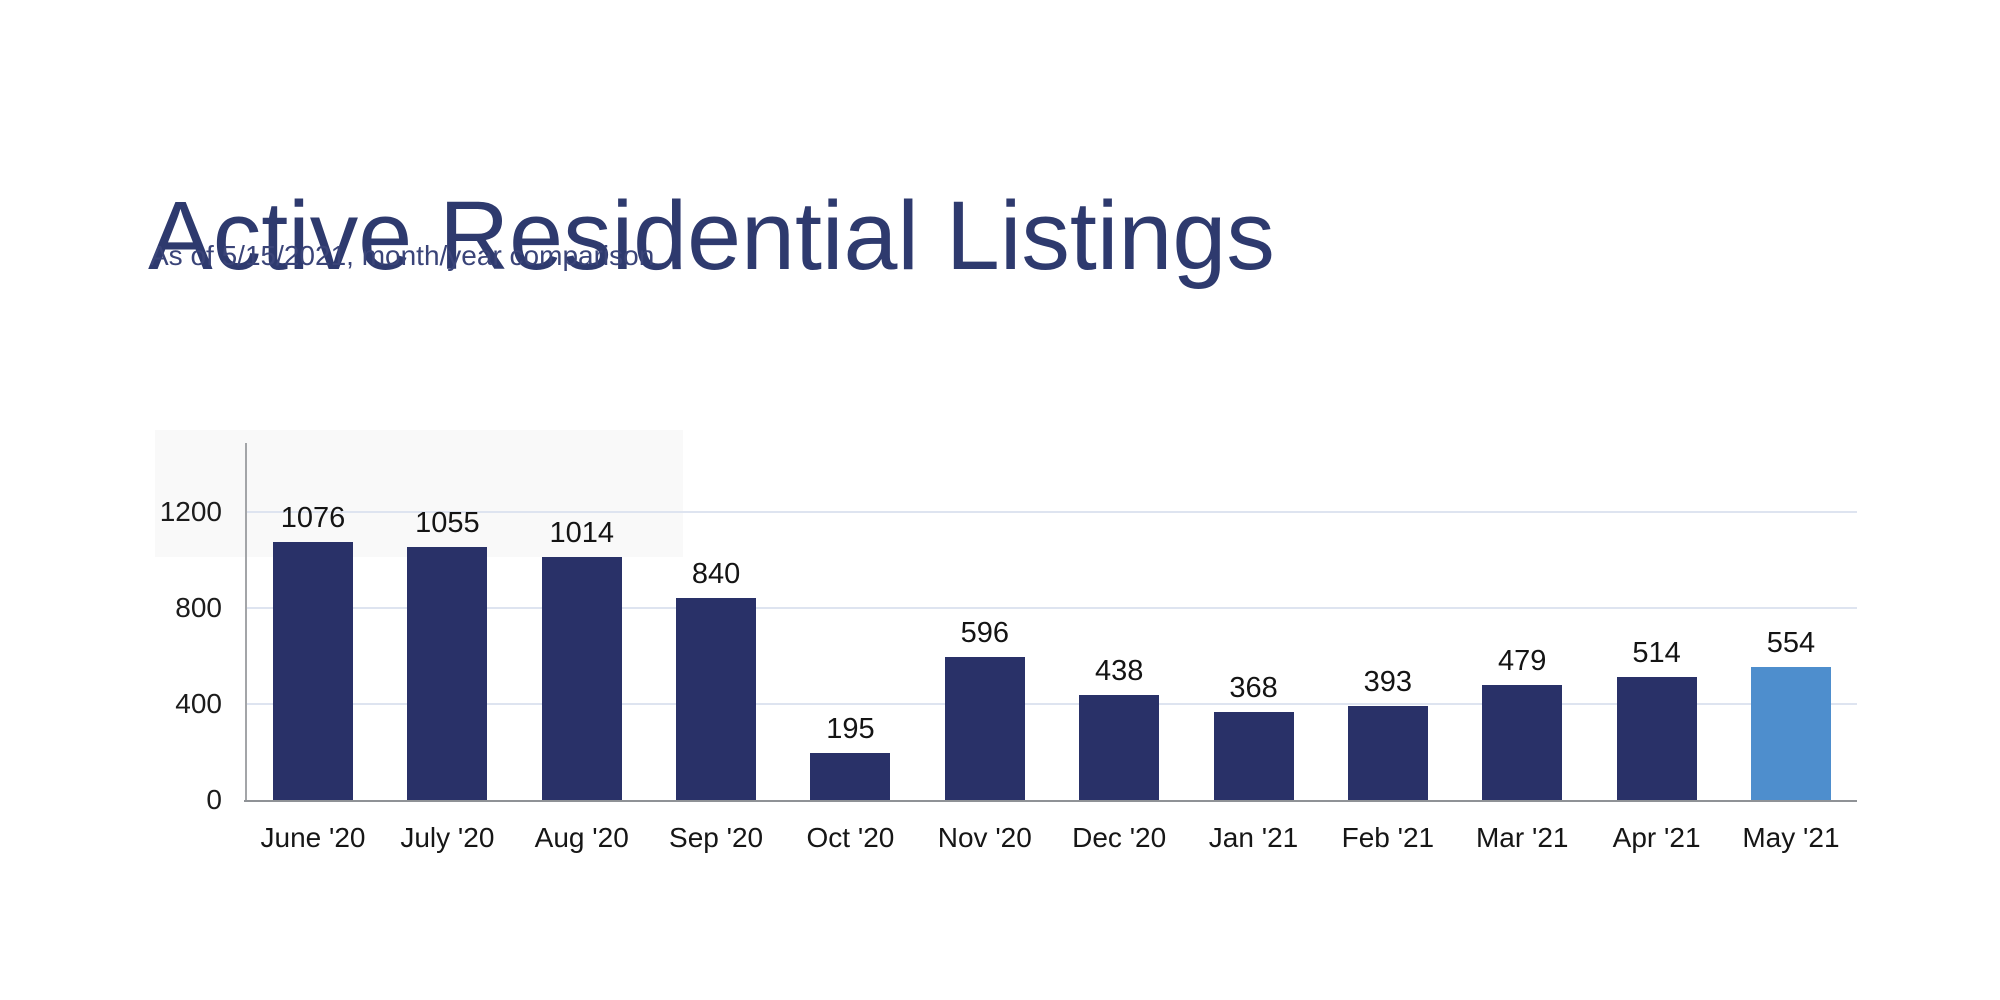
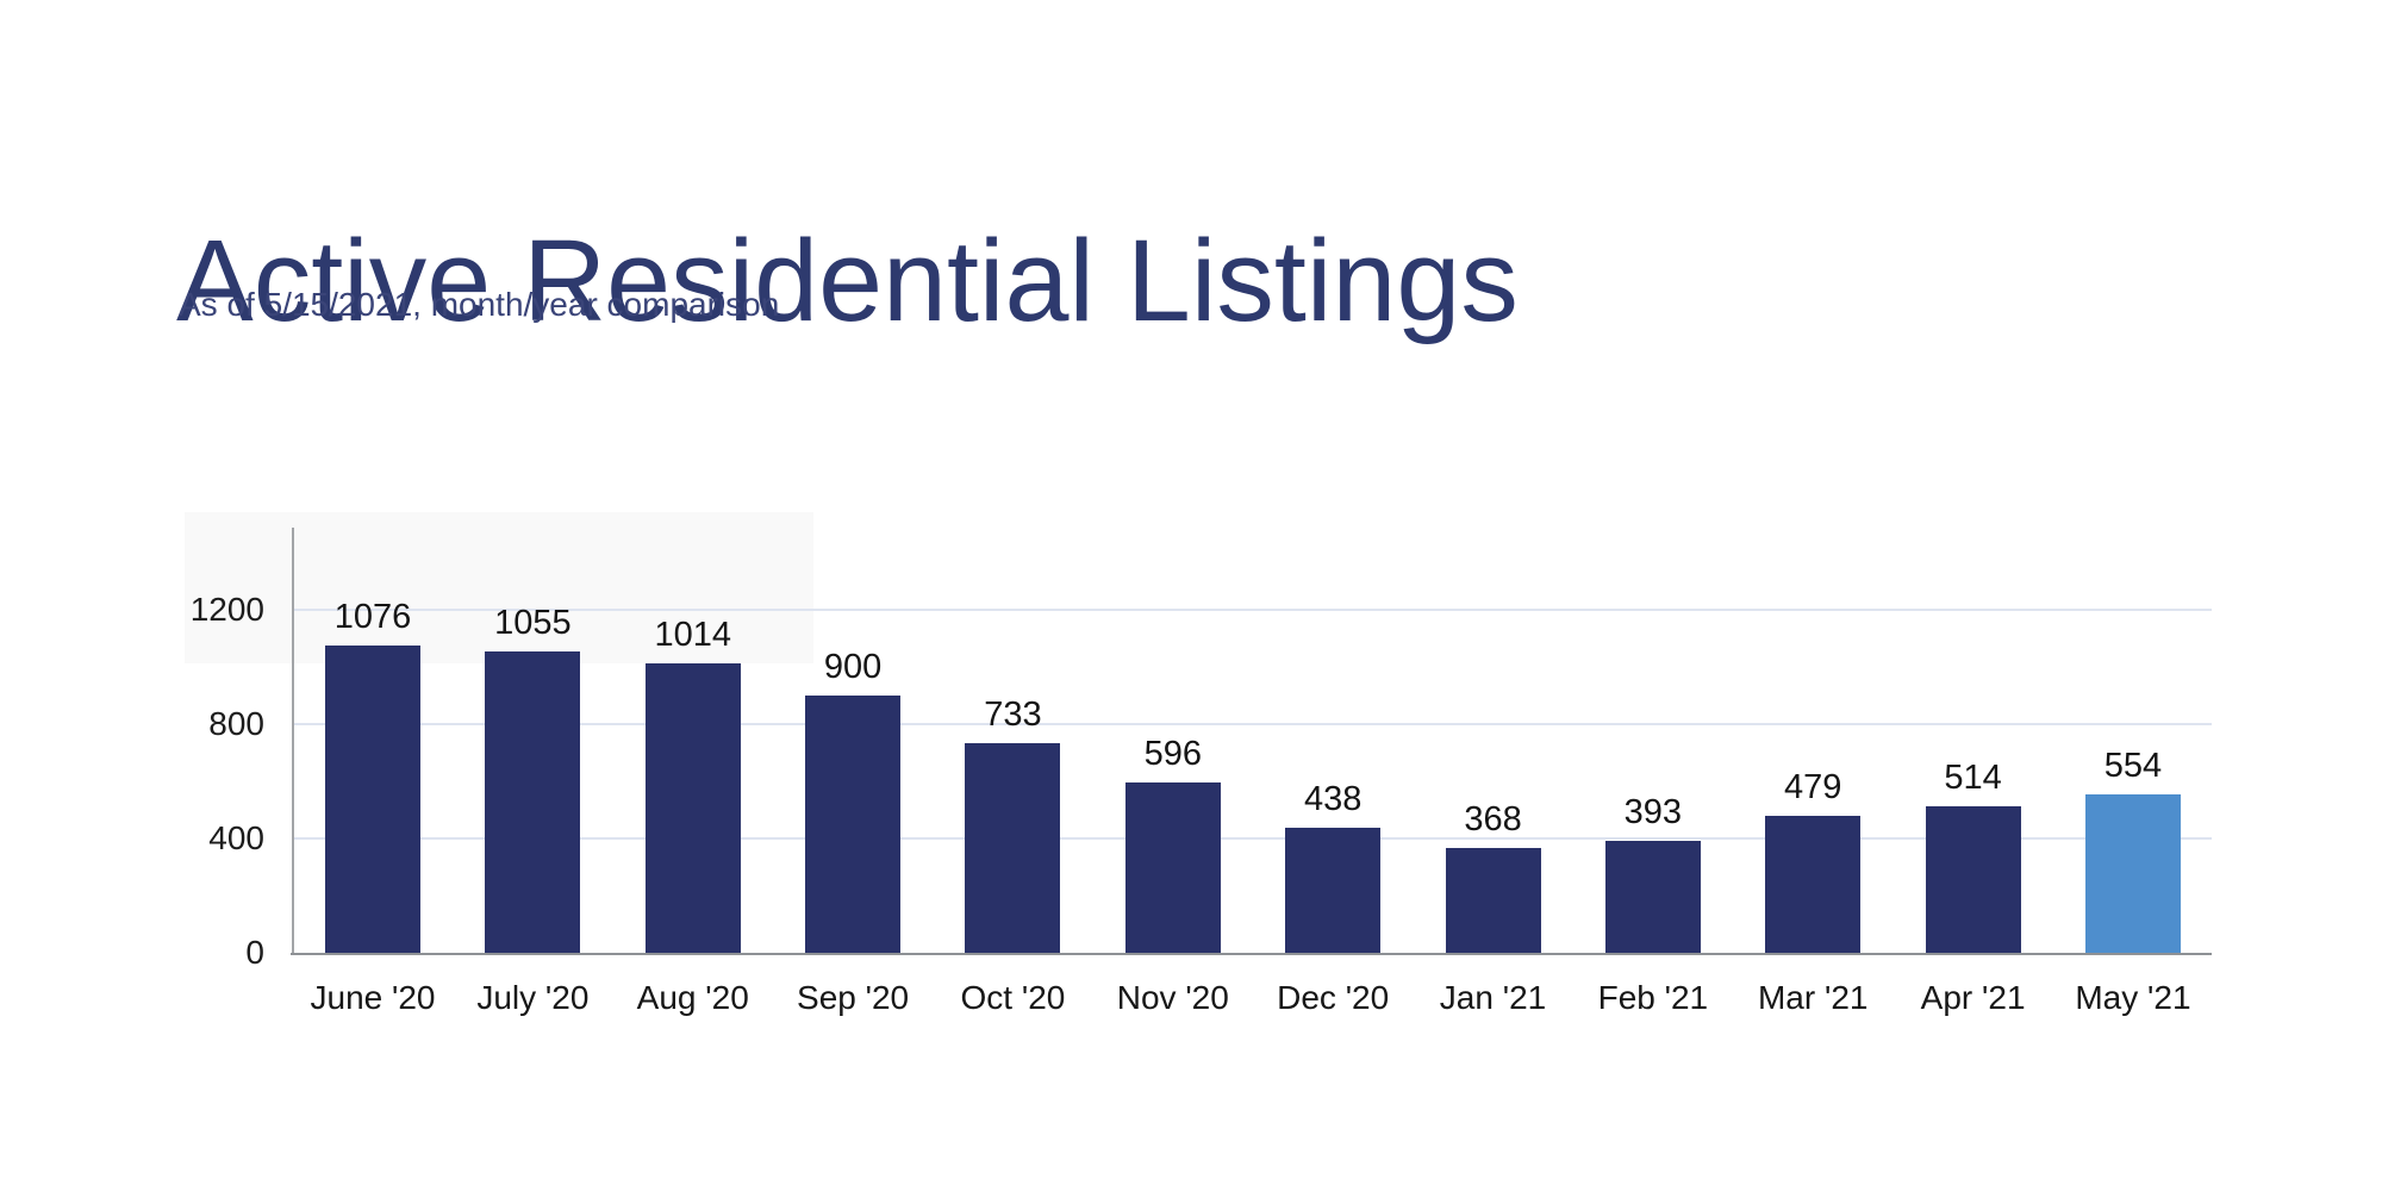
Sep '20: 840 -> 900
Oct '20: 195 -> 733
